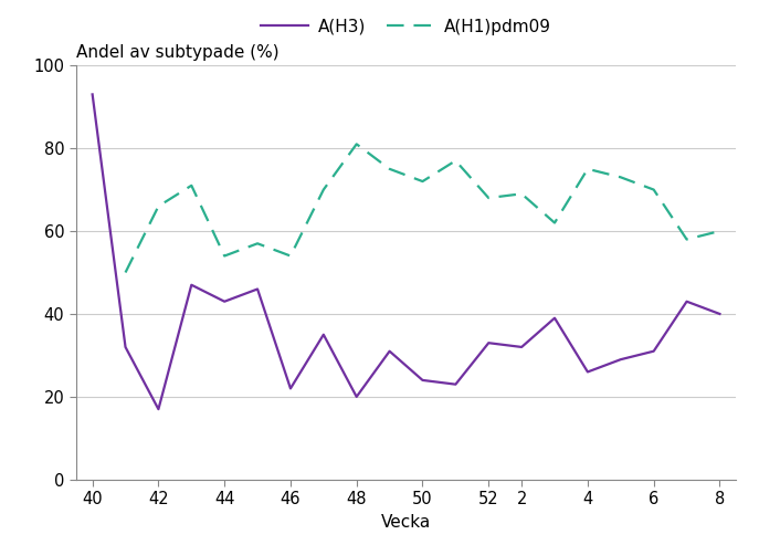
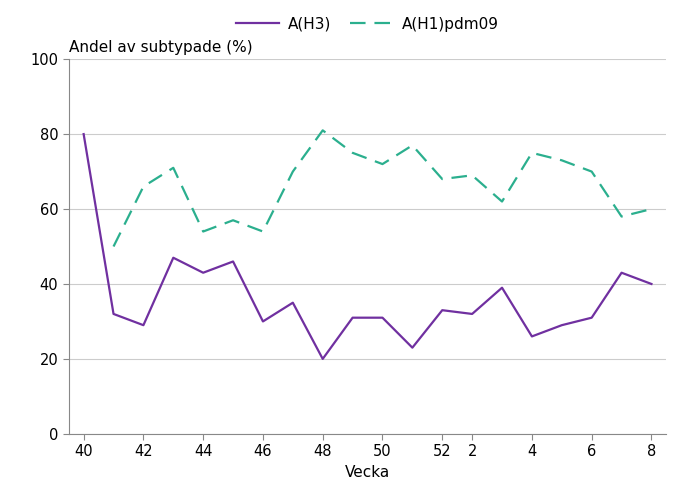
A(H3)/40: 93 -> 80
A(H3)/42: 17 -> 29
A(H3)/46: 22 -> 30
A(H3)/50: 24 -> 31
